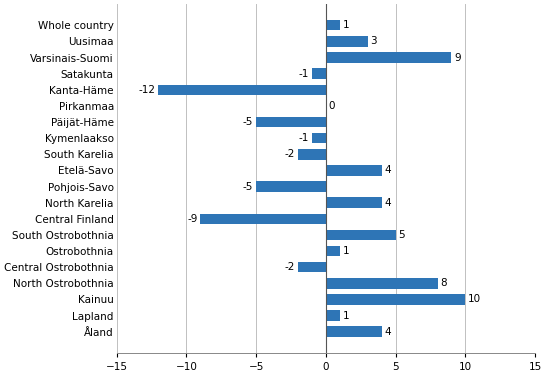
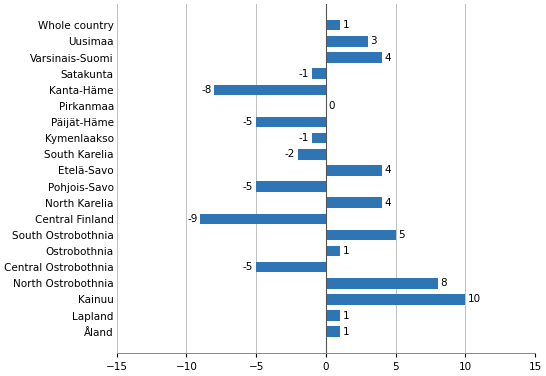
Varsinais-Suomi: 9 -> 4
Kanta-Häme: -12 -> -8
Central Ostrobothnia: -2 -> -5
Åland: 4 -> 1
